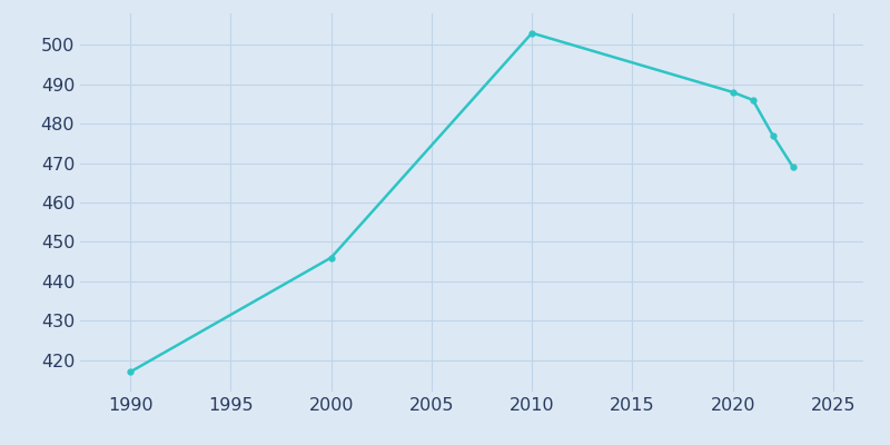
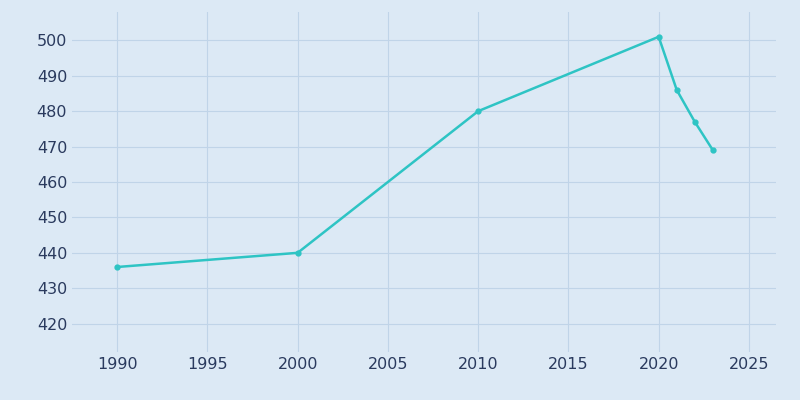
1990: 417 -> 436
2000: 446 -> 440
2010: 503 -> 480
2020: 488 -> 501
